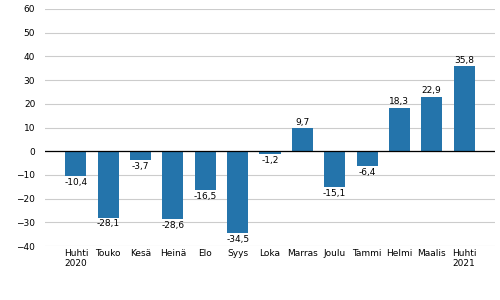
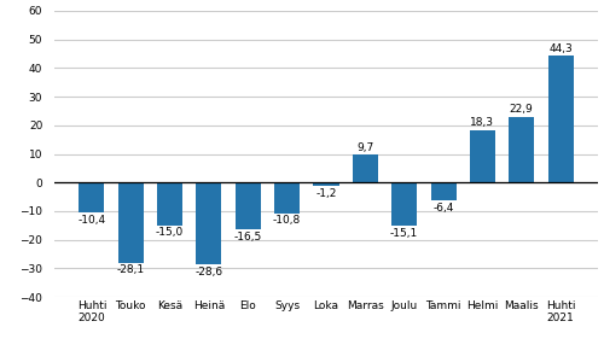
Kesä: -3,7 -> -15,0
Syys: -34,5 -> -10,8
Huhti 2021: 35,8 -> 44,3
